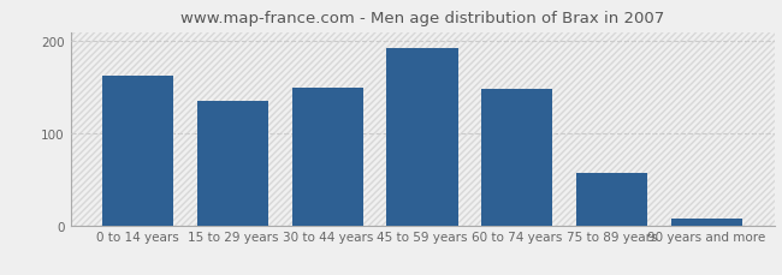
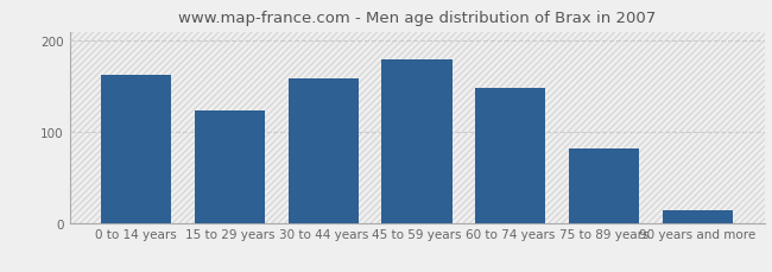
15 to 29 years: 135 -> 124
30 to 44 years: 150 -> 158
45 to 59 years: 193 -> 180
75 to 89 years: 57 -> 82
90 years and more: 7 -> 14
